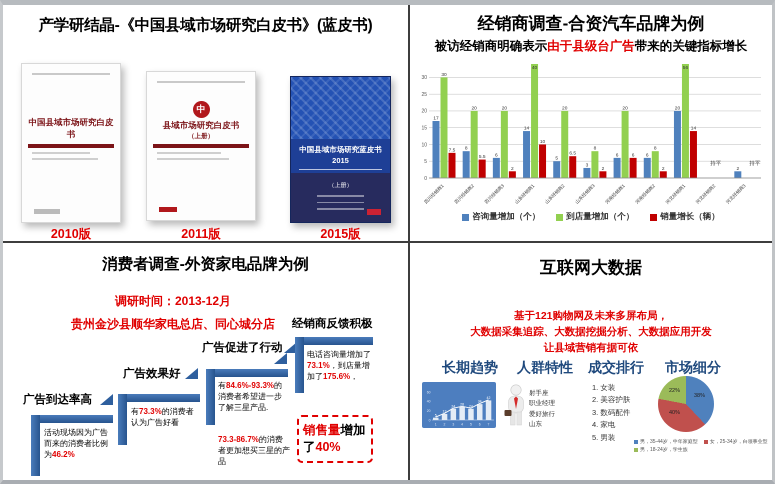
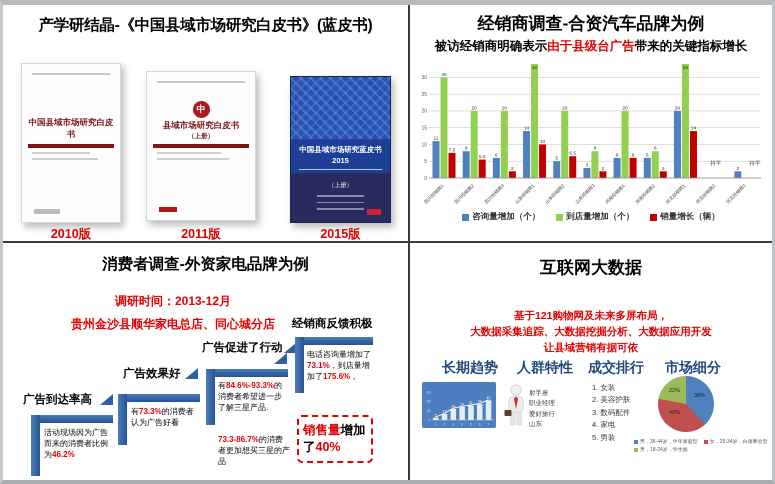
被访经销商明确表示由于县级台广告带来的关键指标增长/咨询量增加（个）/四川经销商1: 17 -> 11
长期趋势/5: 24 -> 31
